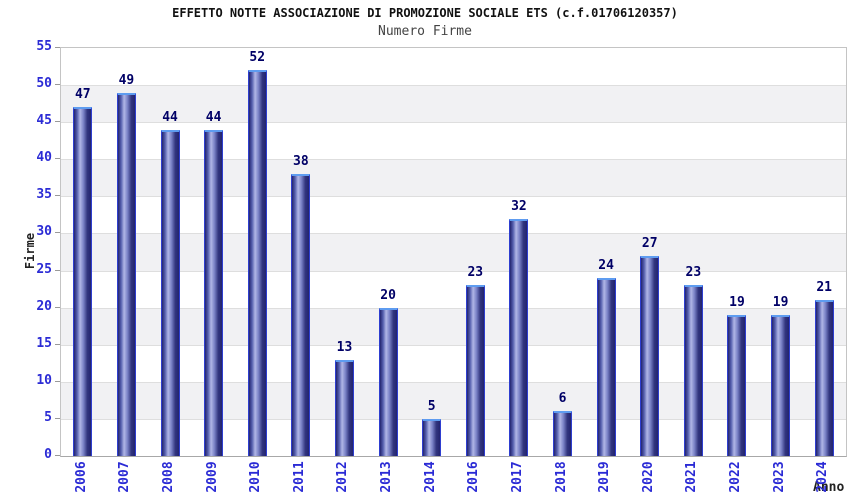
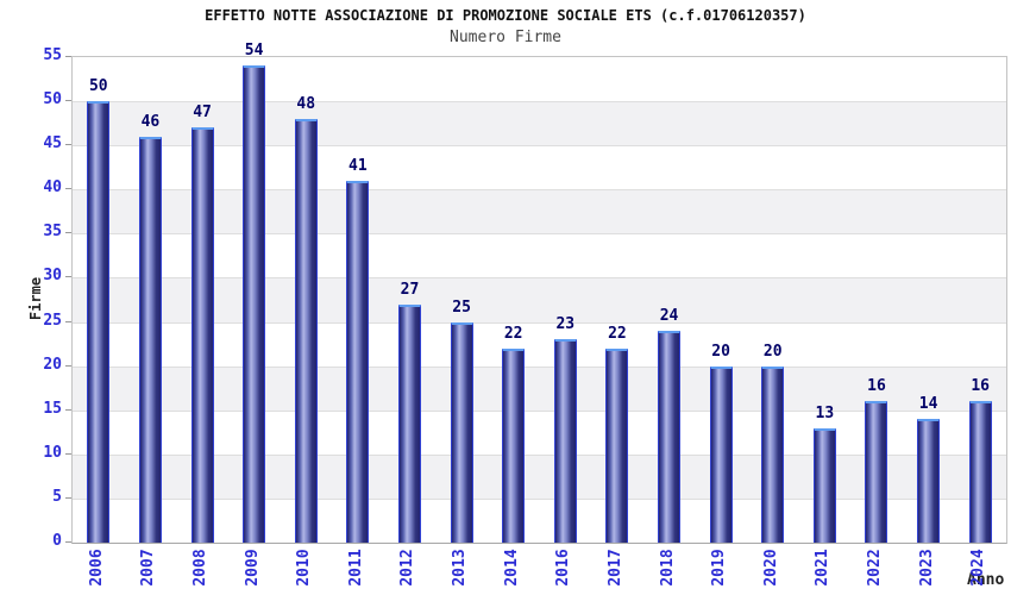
2006: 47 -> 50
2007: 49 -> 46
2008: 44 -> 47
2009: 44 -> 54
2010: 52 -> 48
2011: 38 -> 41
2012: 13 -> 27
2013: 20 -> 25
2014: 5 -> 22
2017: 32 -> 22
2018: 6 -> 24
2019: 24 -> 20
2020: 27 -> 20
2021: 23 -> 13
2022: 19 -> 16
2023: 19 -> 14
2024: 21 -> 16
